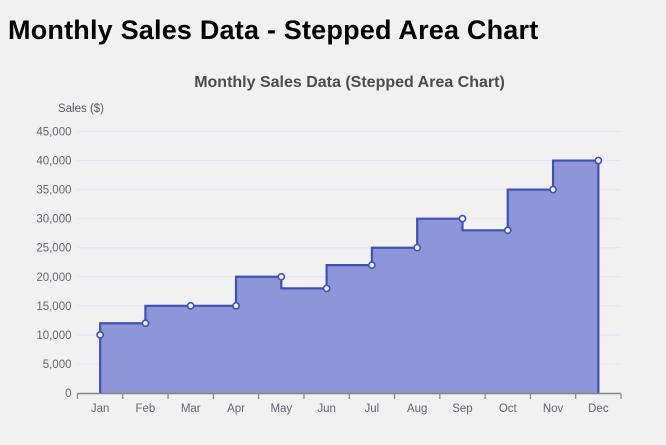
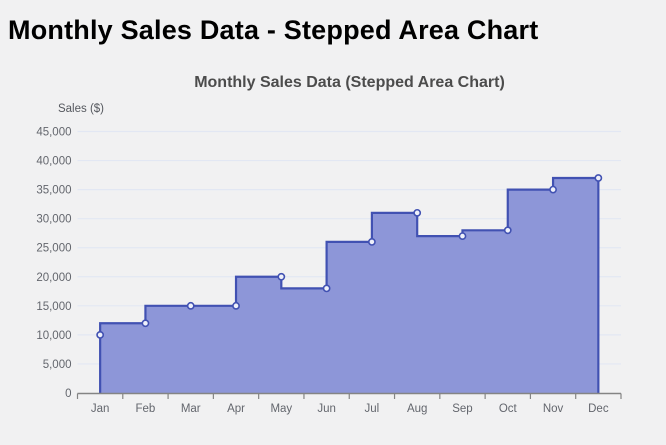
Jul: 22000 -> 26000
Aug: 25000 -> 31000
Sep: 30000 -> 27000
Dec: 40000 -> 37000
